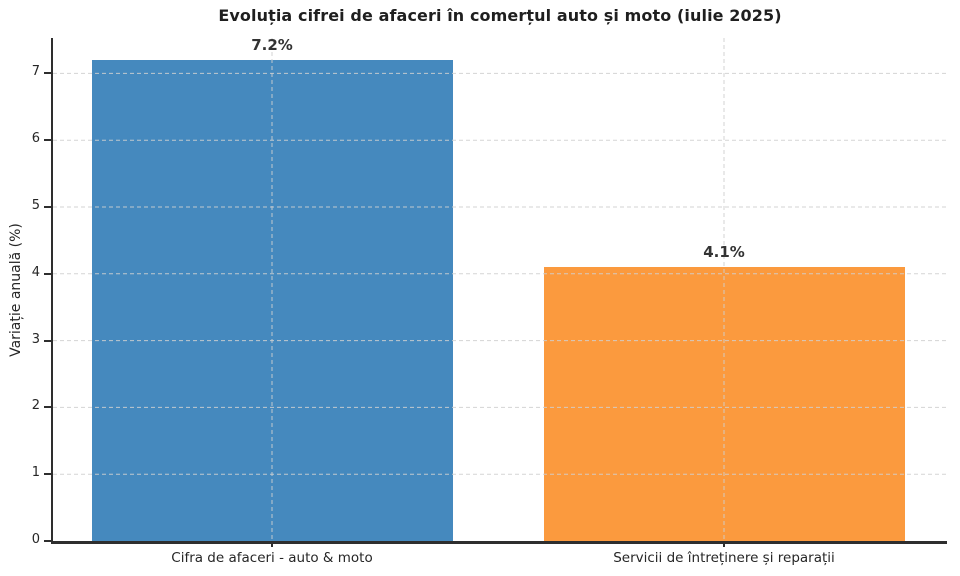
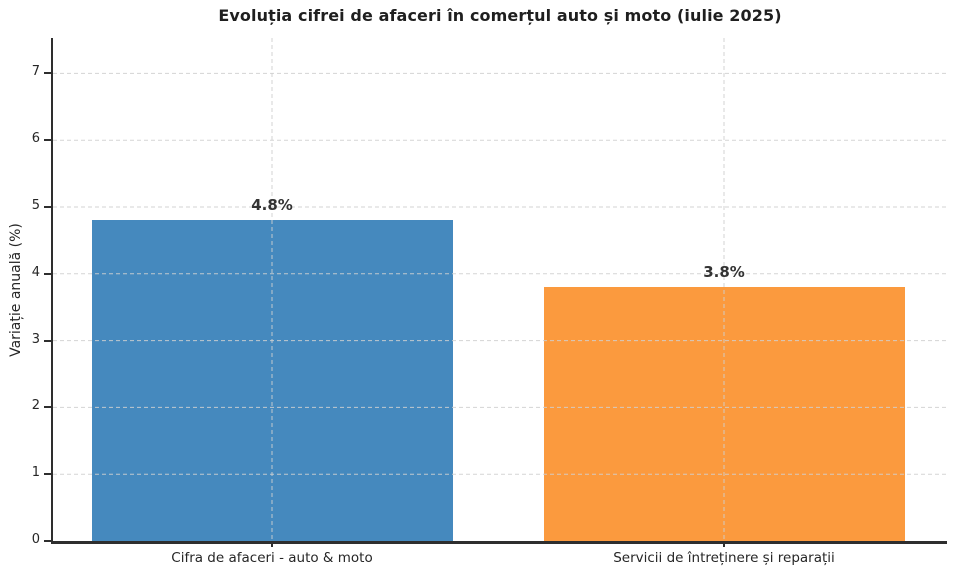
Cifra de afaceri - auto & moto: 7.2% -> 4.8%
Servicii de întreținere și reparații: 4.1% -> 3.8%
